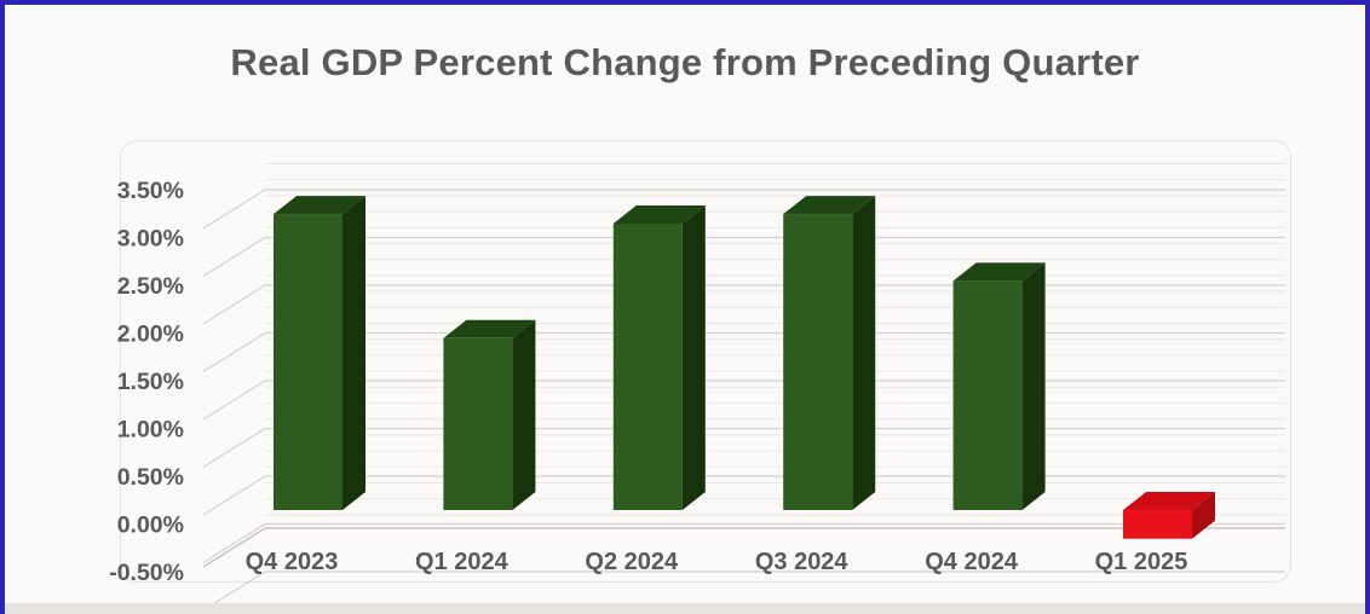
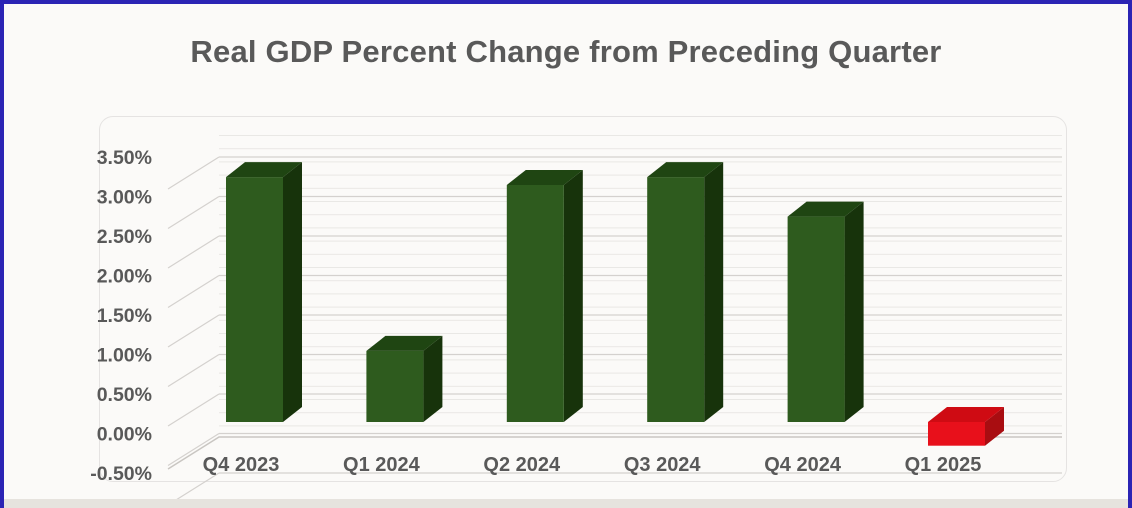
Q1 2024: 1.8% -> 0.9%
Q4 2024: 2.4% -> 2.6%
